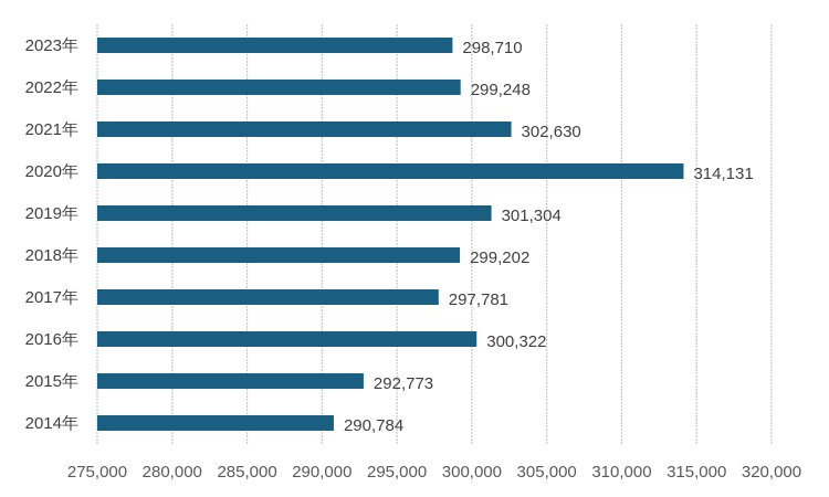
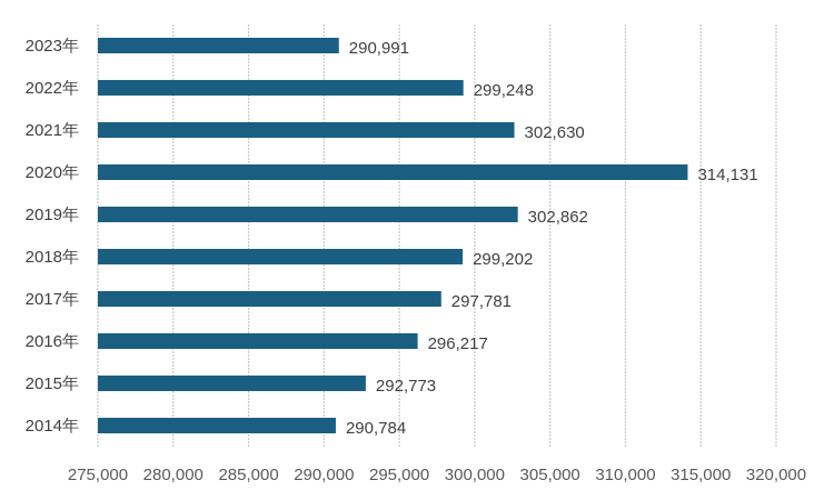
2023年: 298,710 -> 290,991
2019年: 301,304 -> 302,862
2016年: 300,322 -> 296,217
